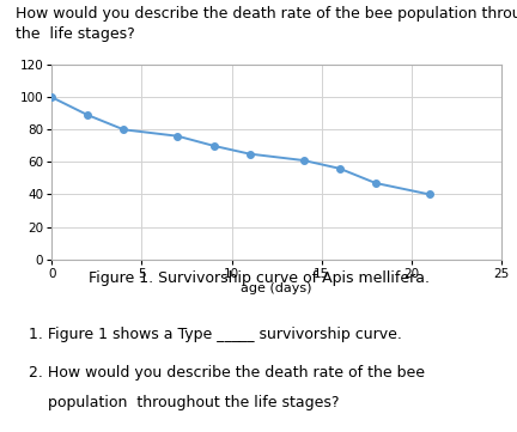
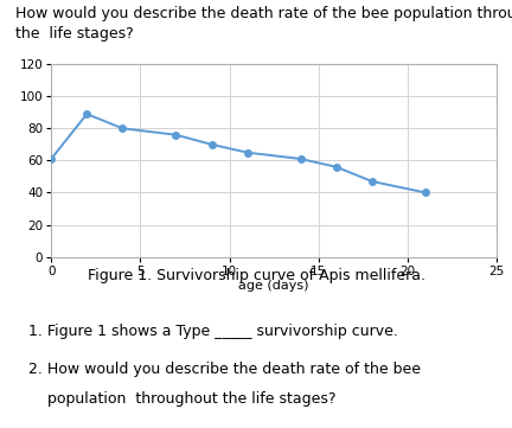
0: 100 -> 61
